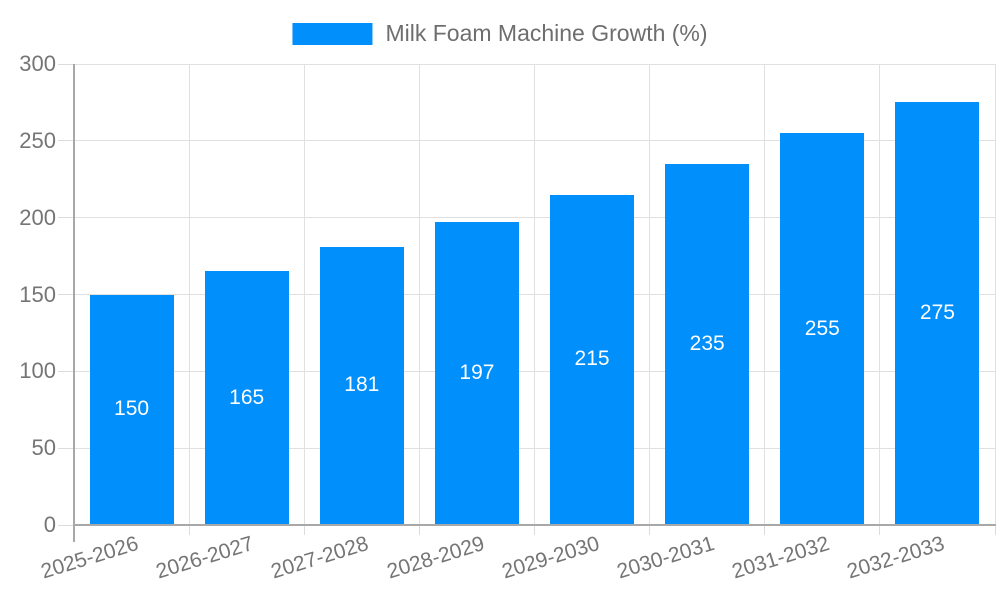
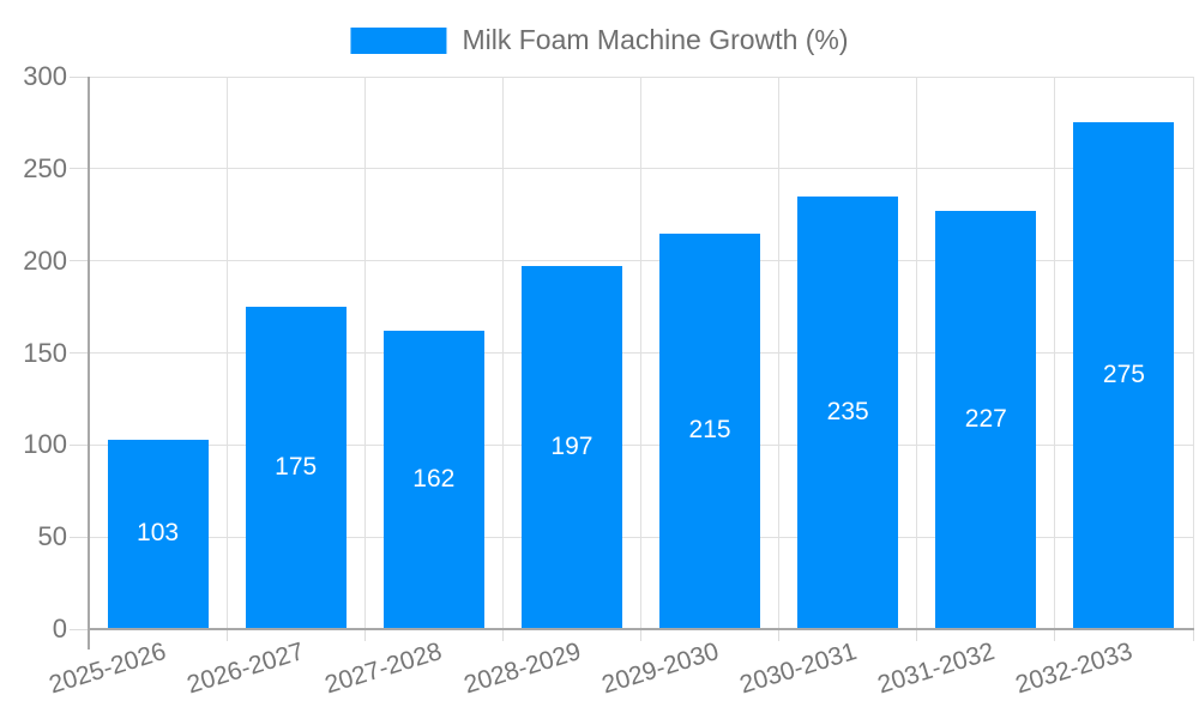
2025-2026: 150 -> 103
2026-2027: 165 -> 175
2027-2028: 181 -> 162
2031-2032: 255 -> 227
